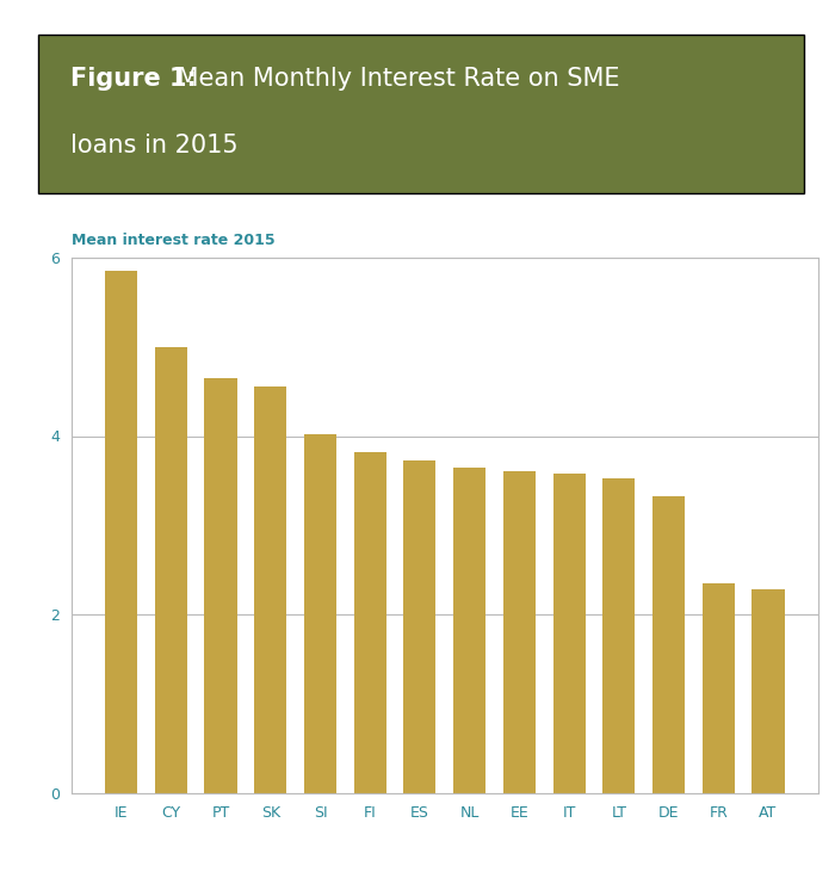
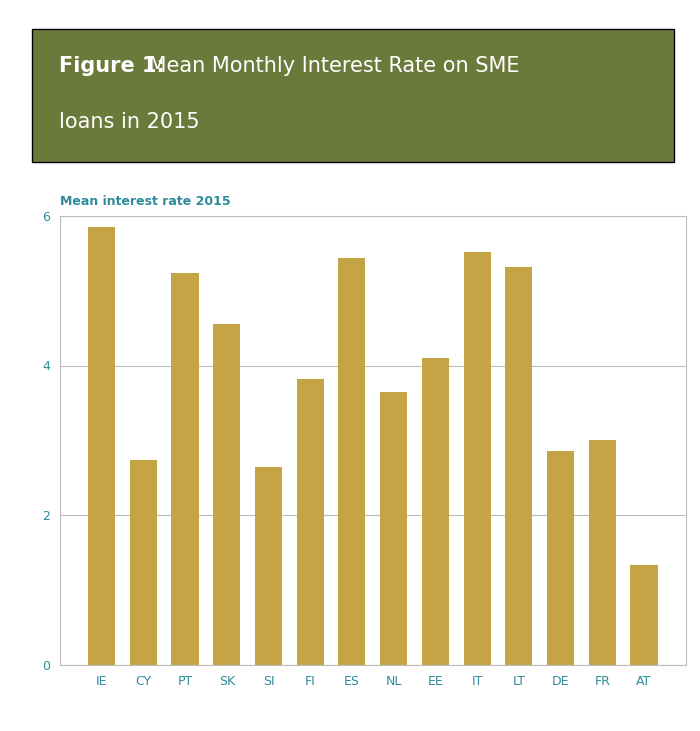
CY: 5.00 -> 2.74
PT: 4.65 -> 5.24
SI: 4.02 -> 2.64
ES: 3.72 -> 5.44
EE: 3.60 -> 4.10
IT: 3.58 -> 5.52
LT: 3.53 -> 5.32
DE: 3.32 -> 2.86
FR: 2.35 -> 3.00
AT: 2.28 -> 1.34
